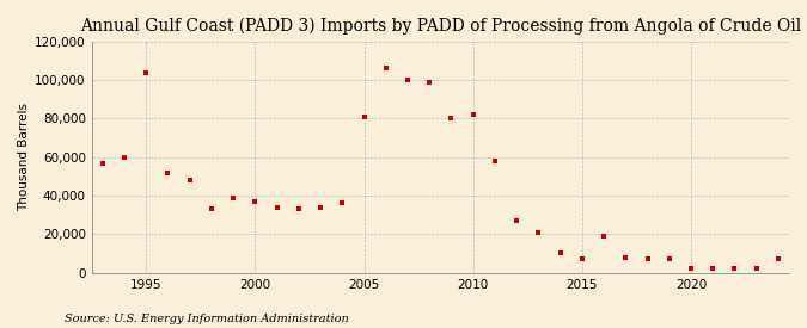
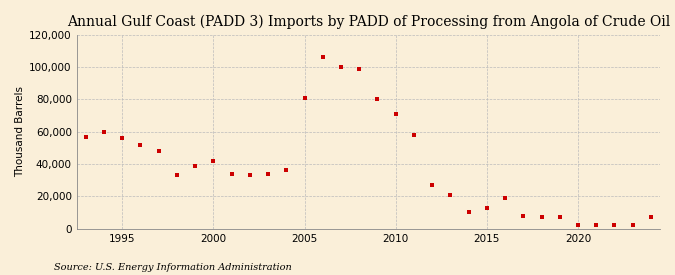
1995: 104,000 -> 56,000
2000: 37,000 -> 42,000
2010: 82,000 -> 71,000
2015: 7,000 -> 13,000
